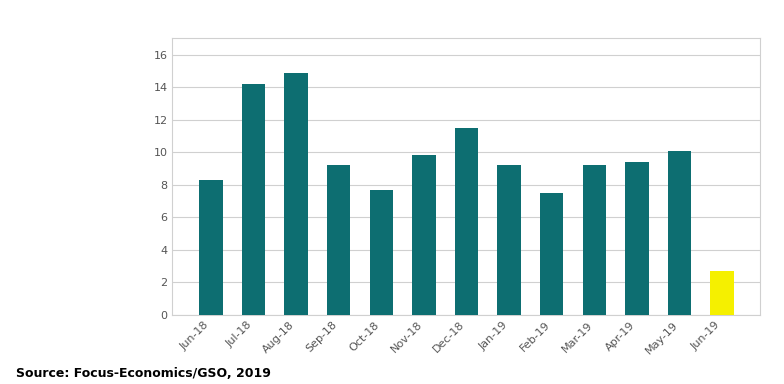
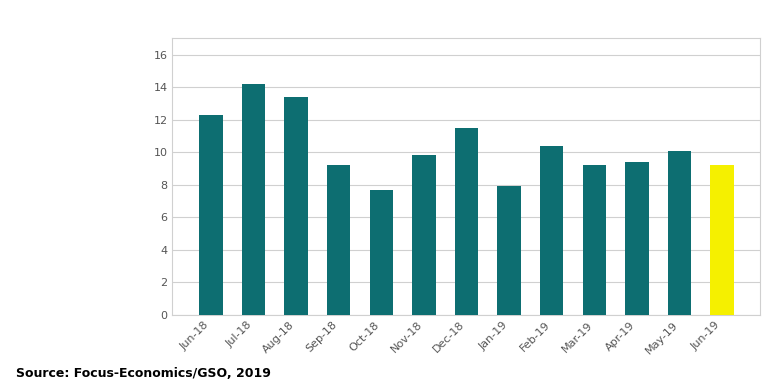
Jun-18: 8.3 -> 12.3
Aug-18: 14.9 -> 13.4
Jan-19: 9.2 -> 7.9
Feb-19: 7.5 -> 10.4
Jun-19: 2.7 -> 9.2
